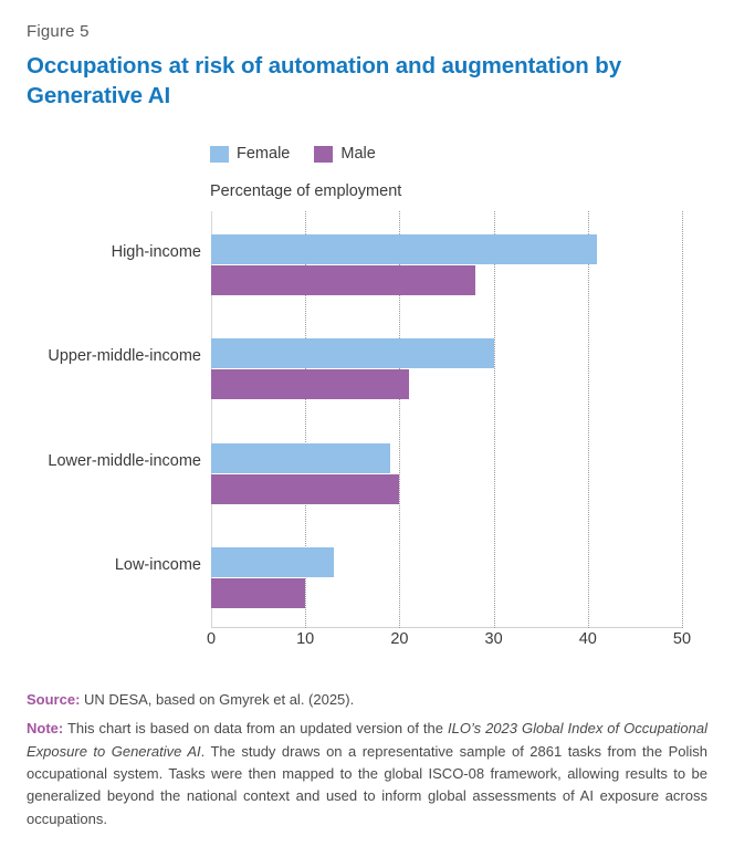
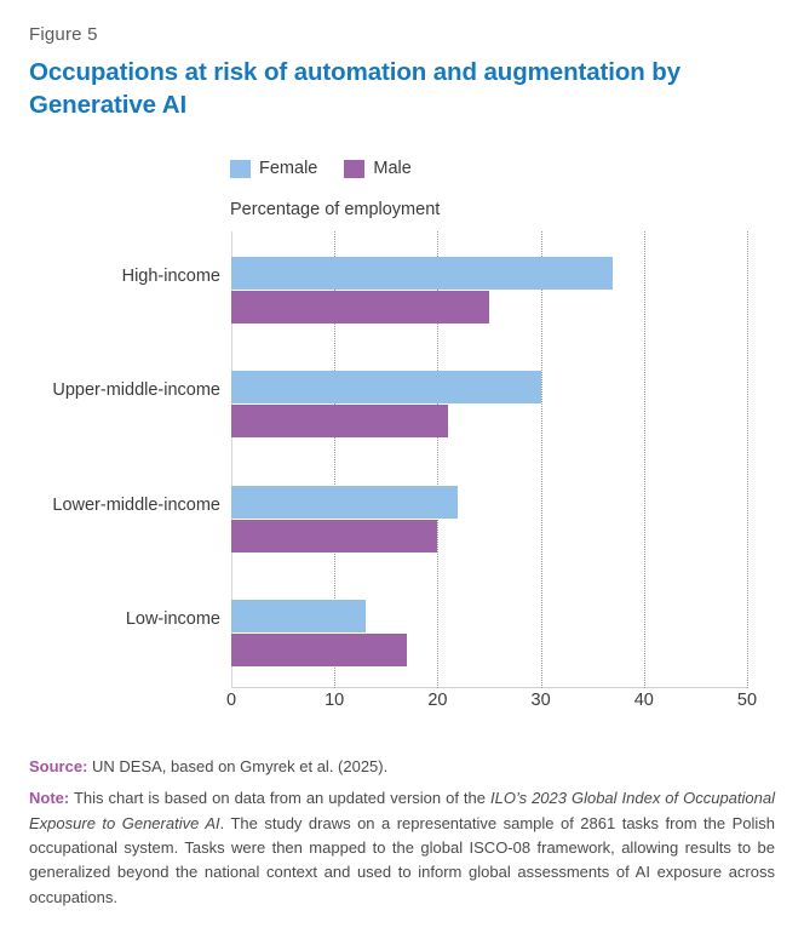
Female/High-income: 41 -> 37
Male/High-income: 28 -> 25
Female/Lower-middle-income: 19 -> 22
Male/Low-income: 10 -> 17
